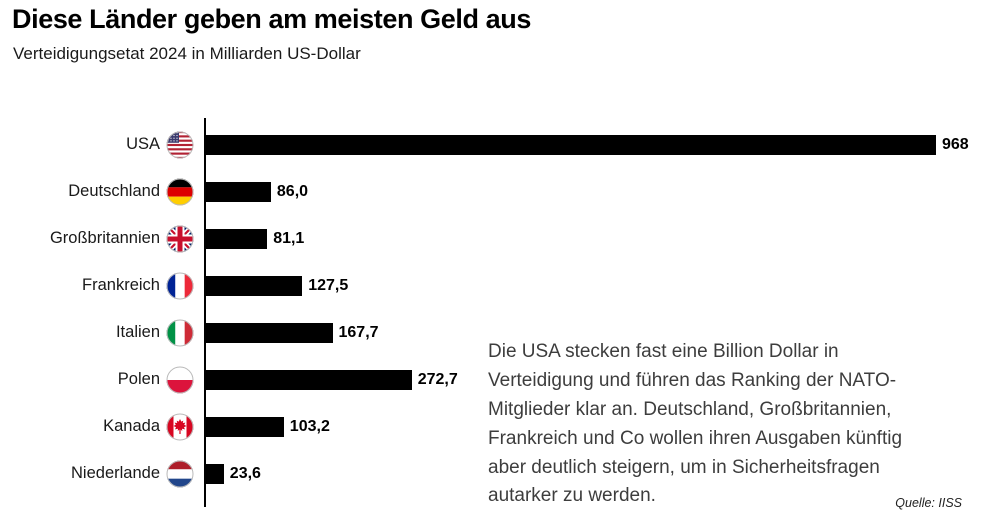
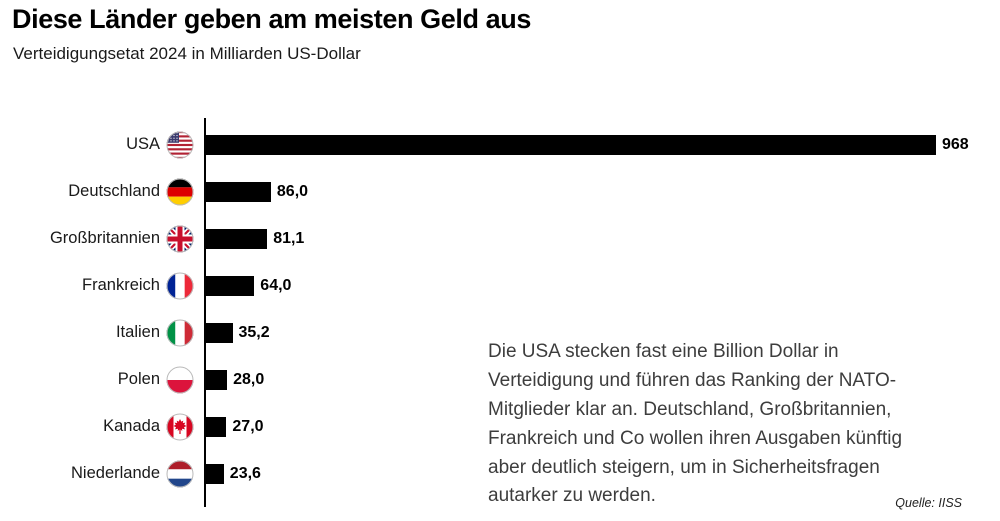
Frankreich: 127,5 -> 64,0
Italien: 167,7 -> 35,2
Polen: 272,7 -> 28,0
Kanada: 103,2 -> 27,0
